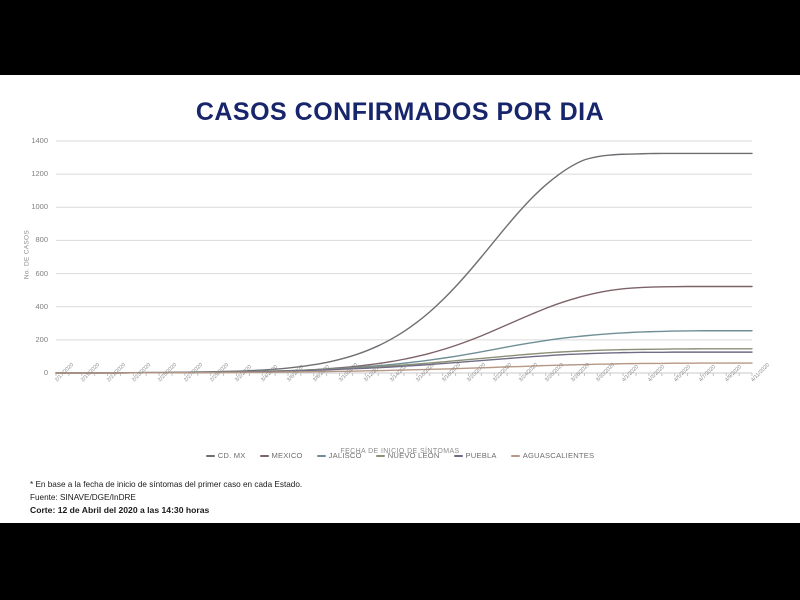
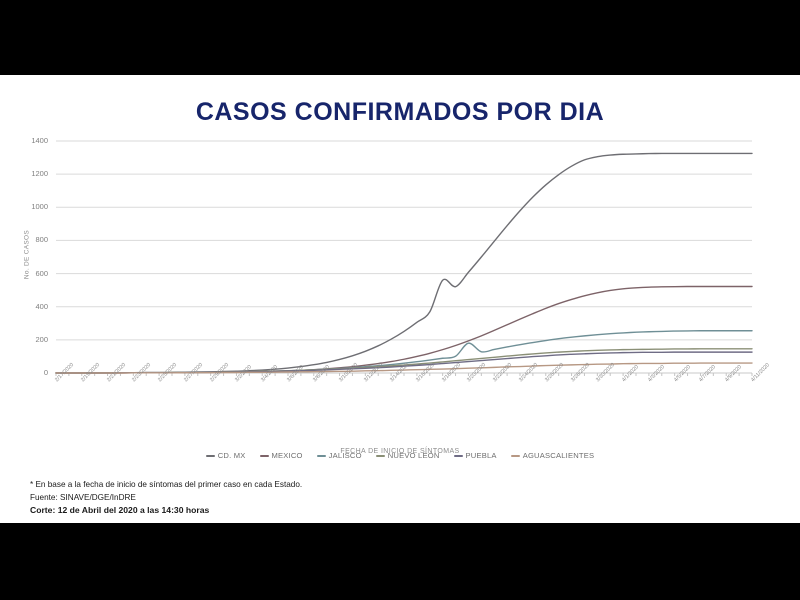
CD. MX/3/18/2020: 440 -> 560
JALISCO/3/20/2020: 110 -> 180
